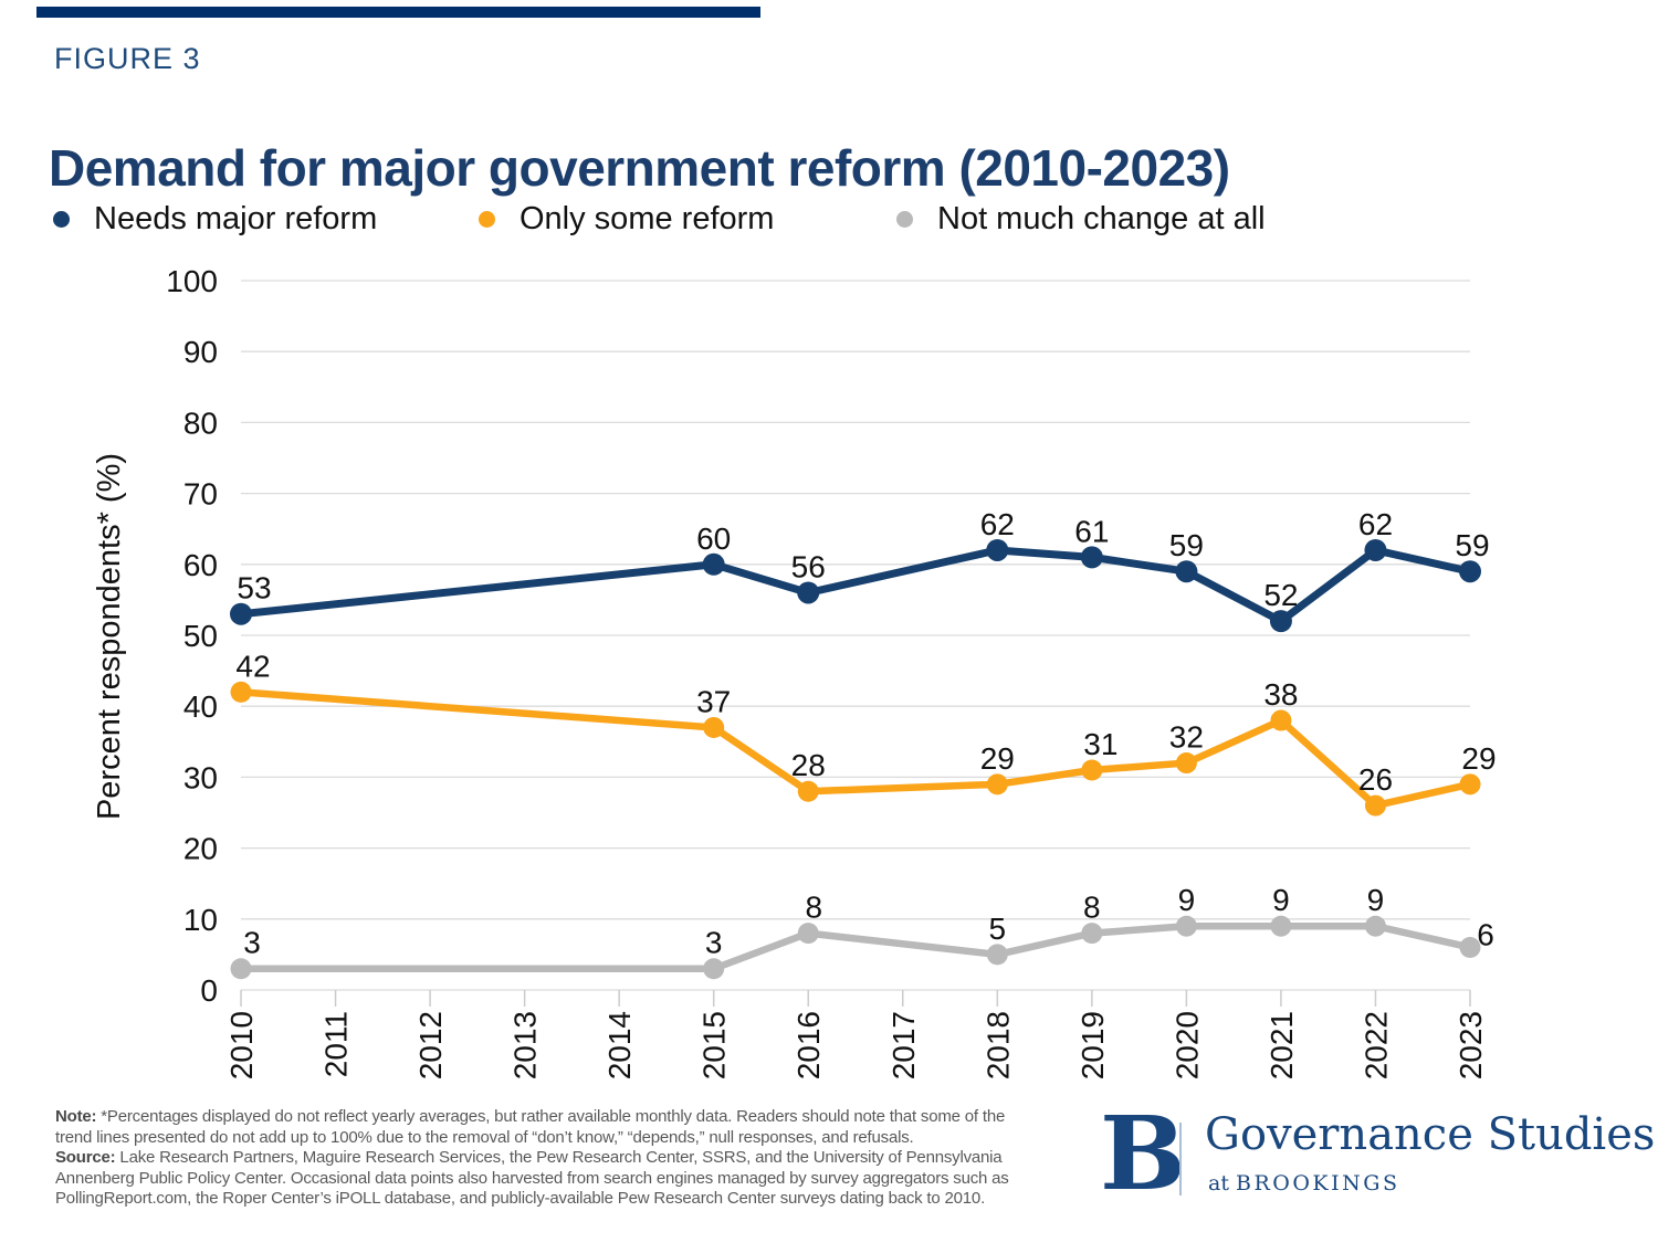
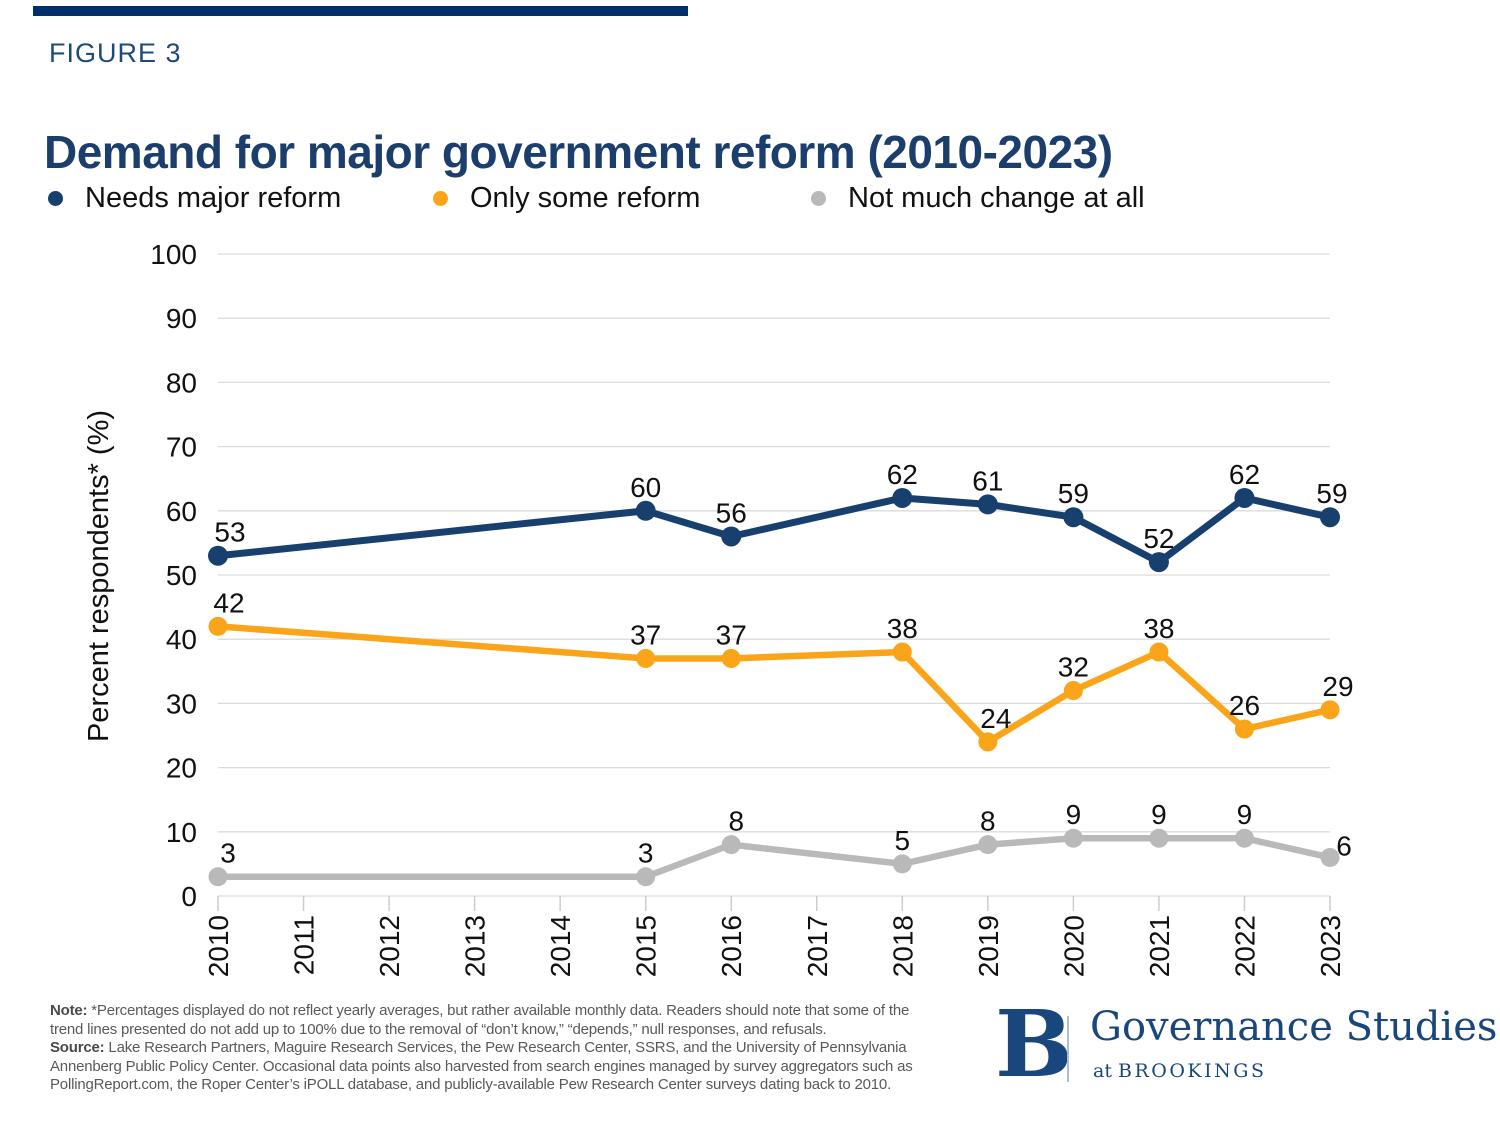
Only some reform/2016: 28 -> 37
Only some reform/2018: 29 -> 38
Only some reform/2019: 31 -> 24
